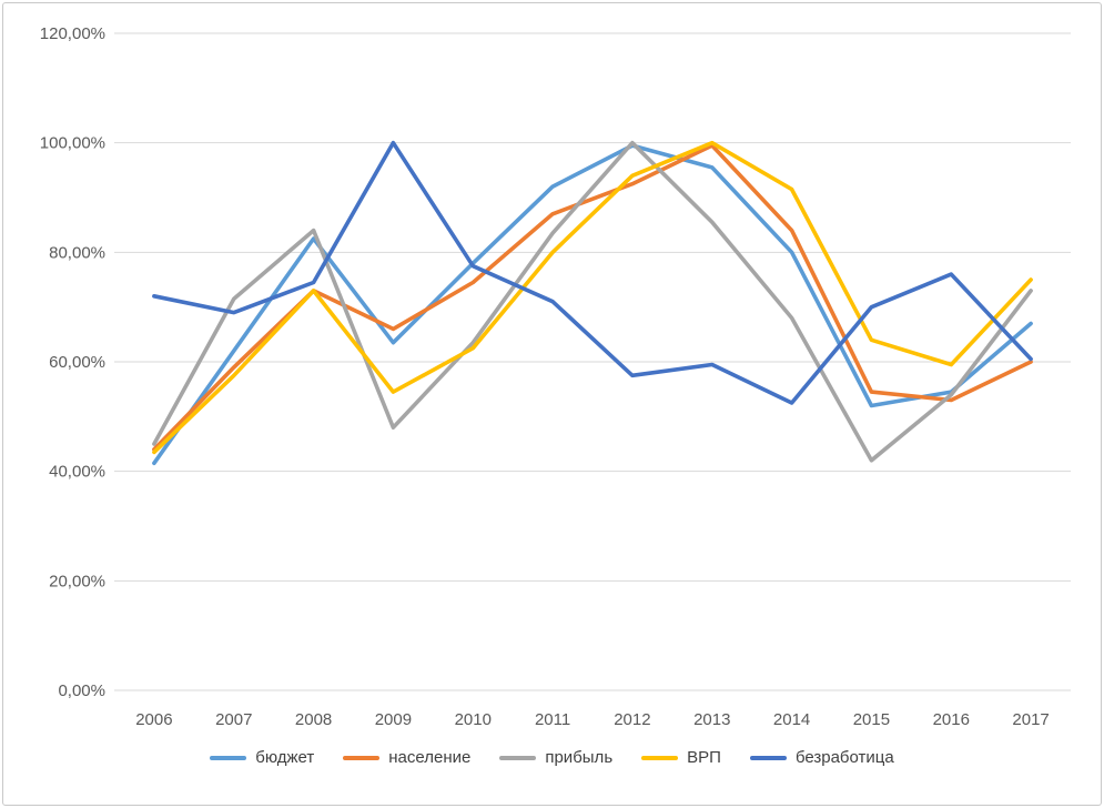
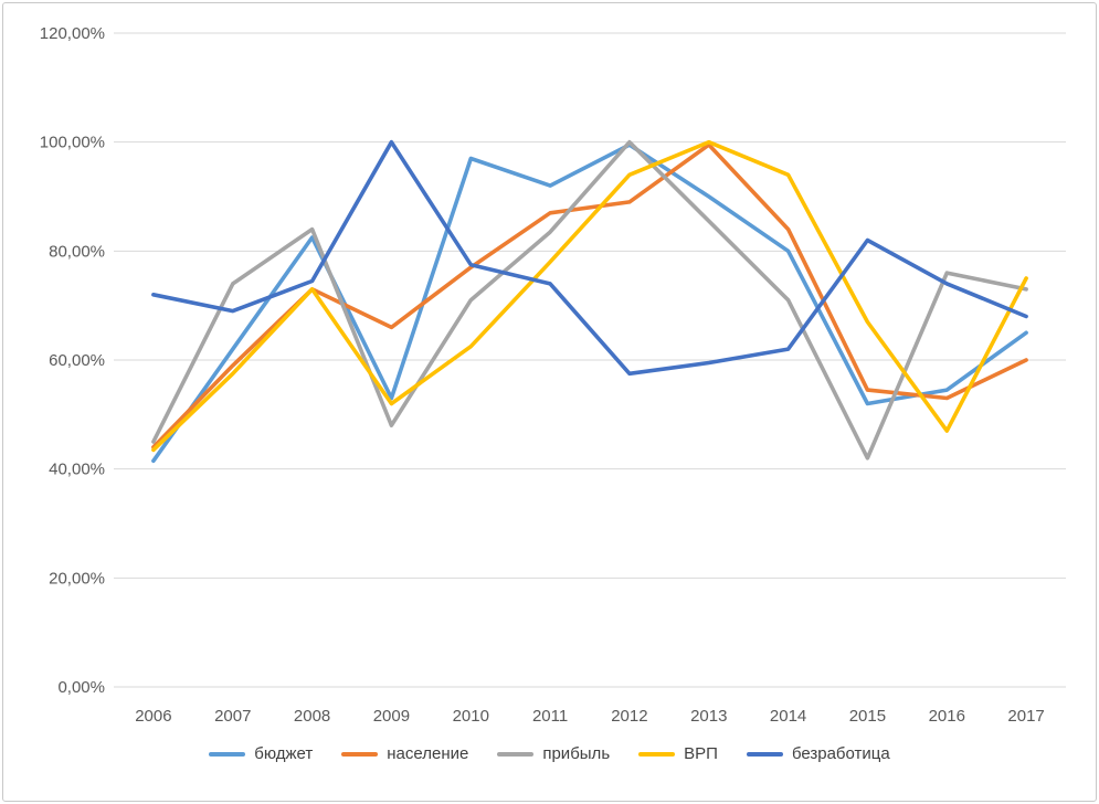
прибыль/2007: 72% -> 74%
бюджет/2009: 64% -> 53%
ВРП/2009: 54% -> 52%
бюджет/2010: 78% -> 97%
население/2010: 74% -> 77%
прибыль/2010: 64% -> 71%
ВРП/2011: 80% -> 78%
безработица/2011: 71% -> 74%
население/2012: 92% -> 89%
бюджет/2013: 96% -> 90%
прибыль/2014: 68% -> 71%
ВРП/2014: 92% -> 94%
безработица/2014: 52% -> 62%
ВРП/2015: 64% -> 67%
безработица/2015: 70% -> 82%
прибыль/2016: 54% -> 76%
ВРП/2016: 60% -> 47%
безработица/2016: 76% -> 74%
бюджет/2017: 67% -> 65%
безработица/2017: 60% -> 68%
